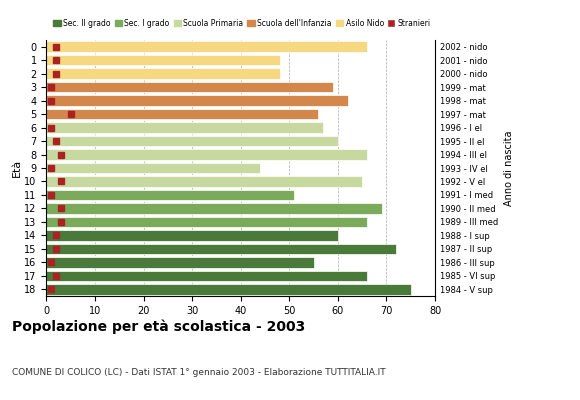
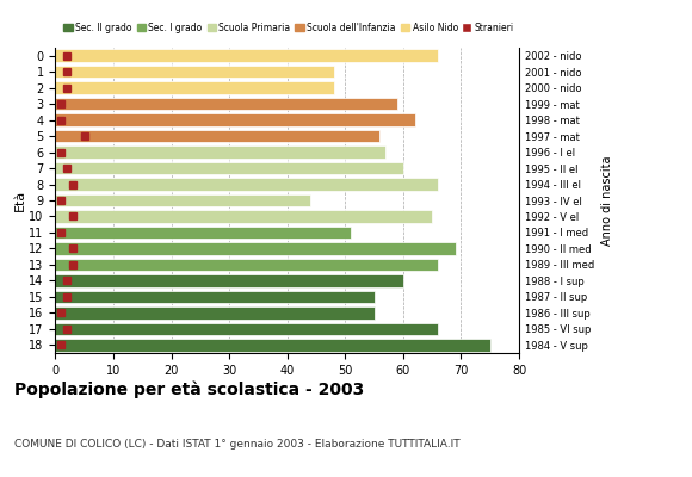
15: 72 -> 55
